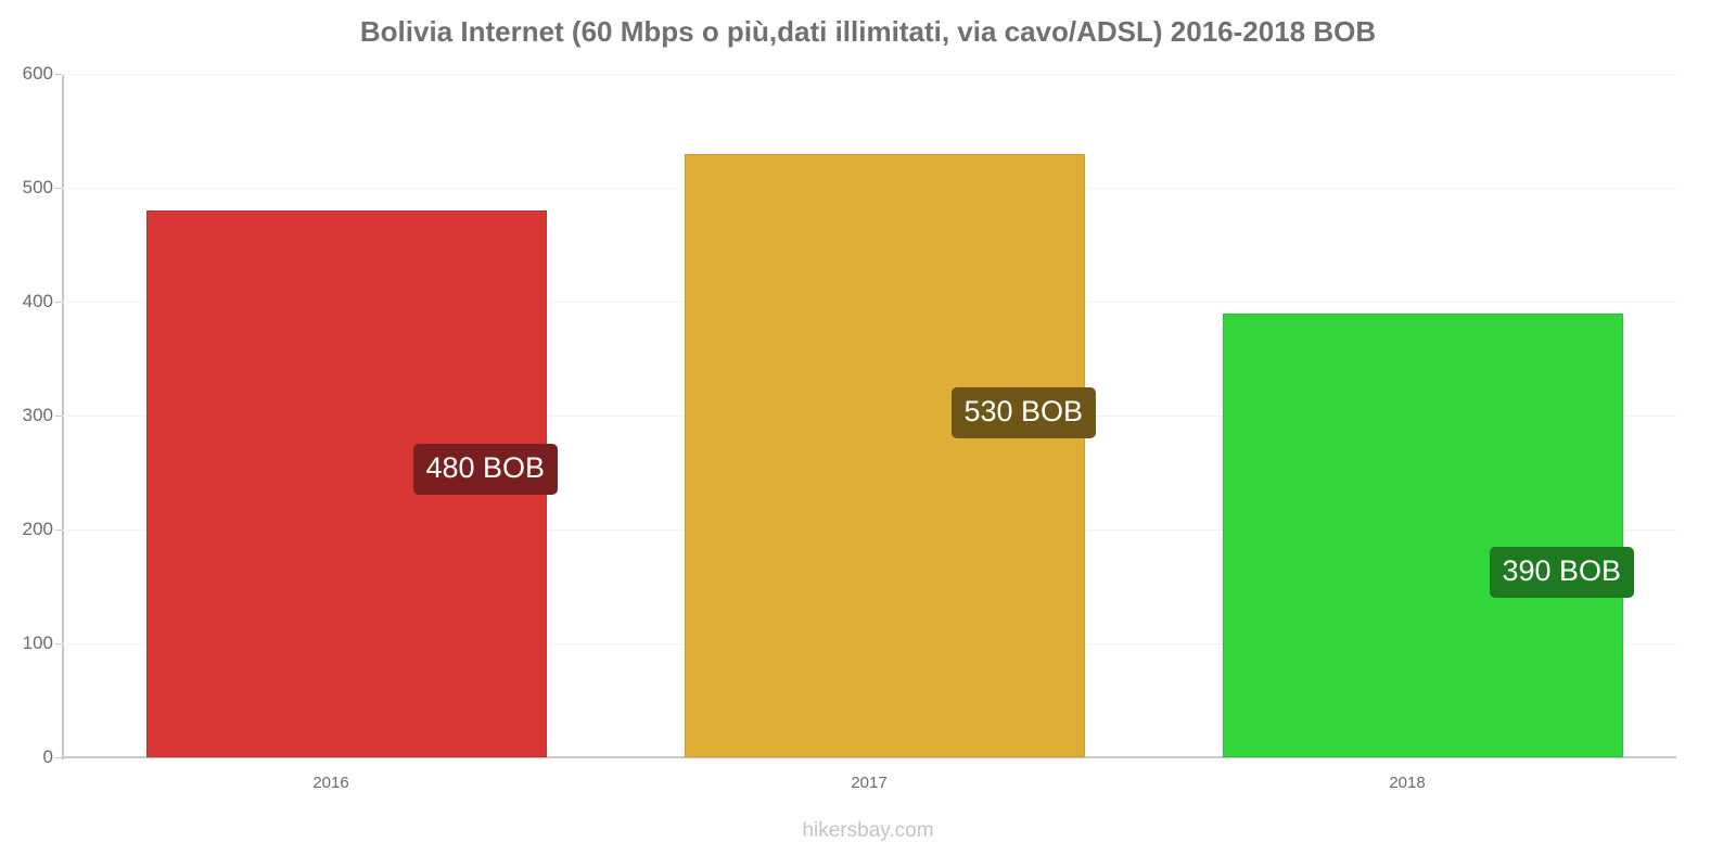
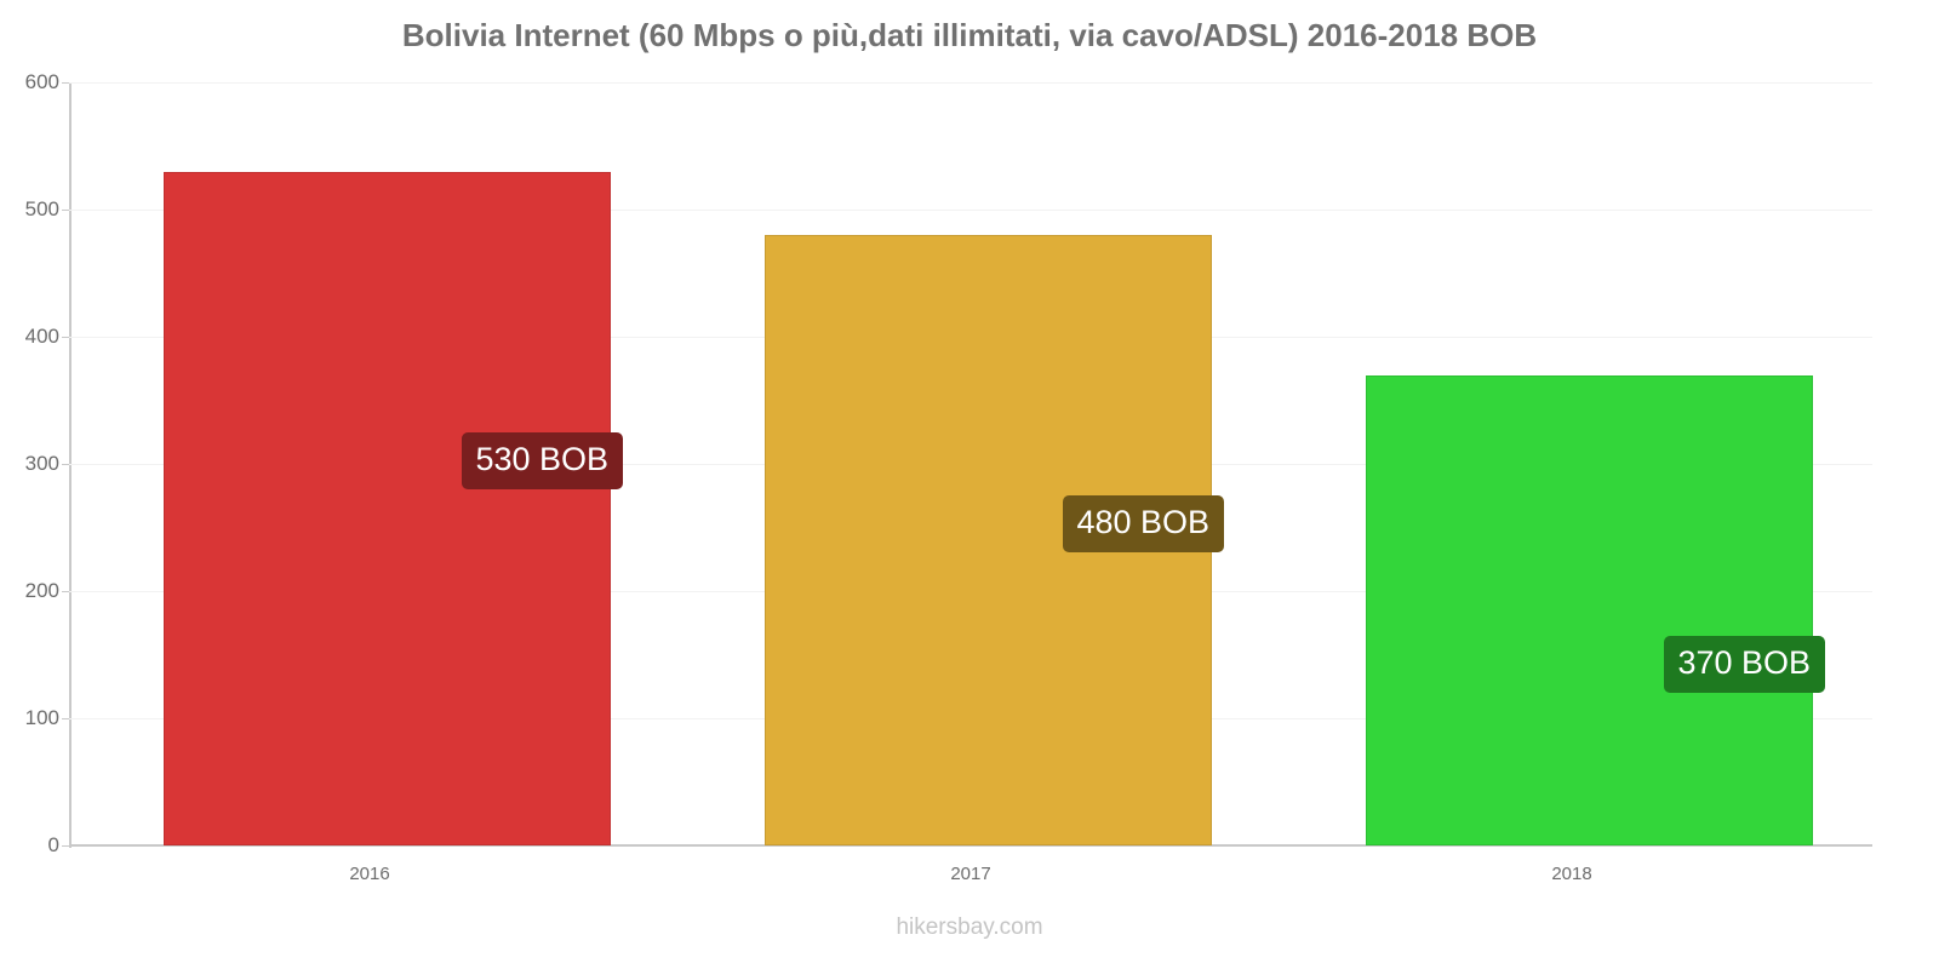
2016: 480 -> 530
2017: 530 -> 480
2018: 390 -> 370
